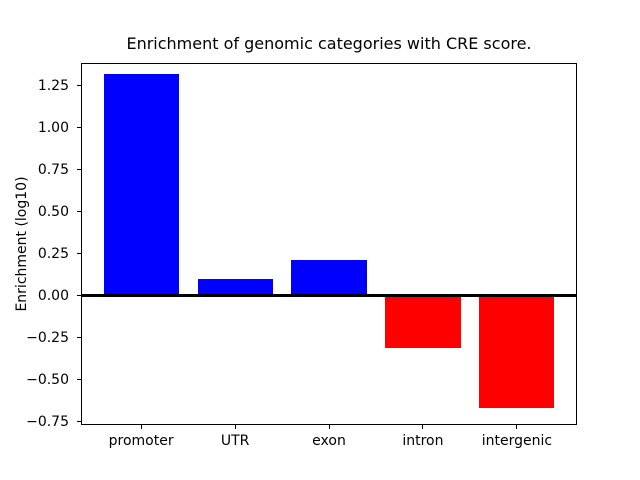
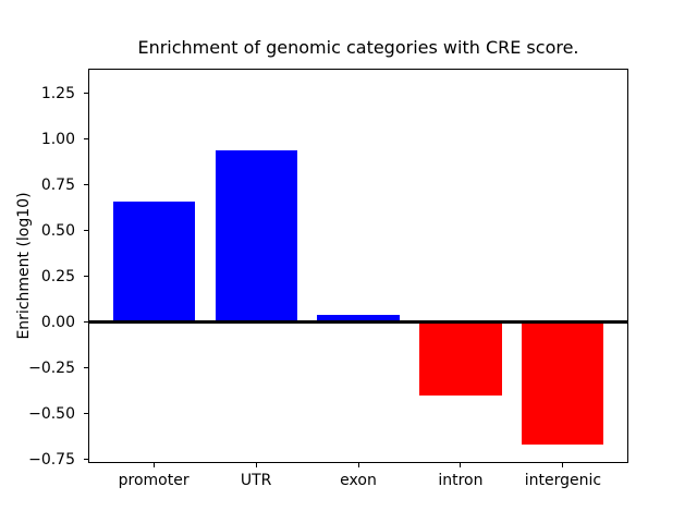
promoter: 1.32 -> 0.66
UTR: 0.10 -> 0.94
exon: 0.21 -> 0.04
intron: -0.31 -> -0.40
